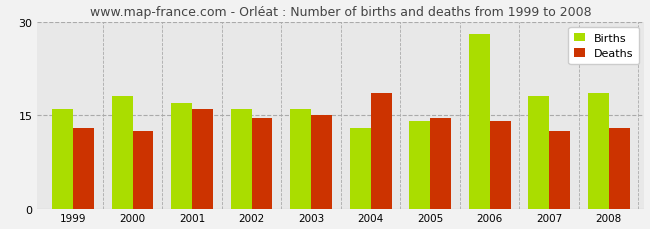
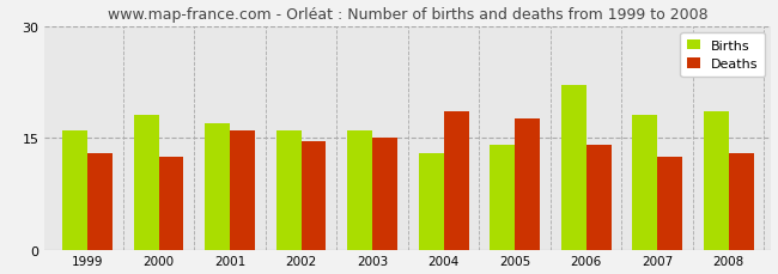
Deaths/2005: 14.5 -> 17.6
Births/2006: 28.0 -> 22.0
